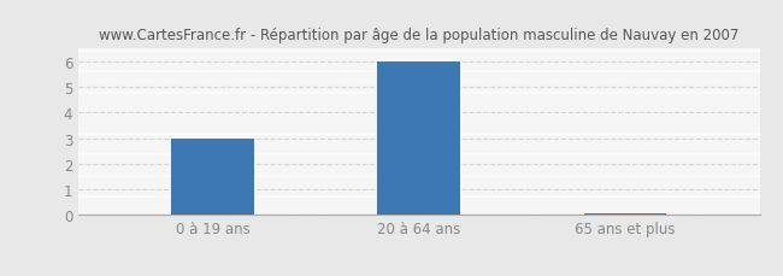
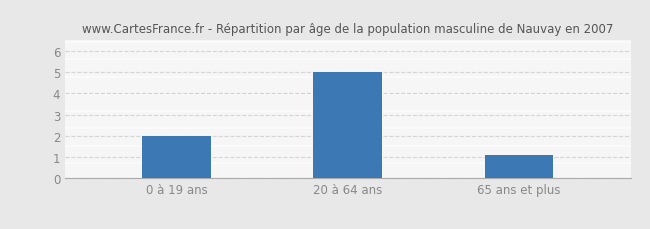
0 à 19 ans: 3.00 -> 2.00
20 à 64 ans: 6.00 -> 5.00
65 ans et plus: 0.05 -> 1.10
